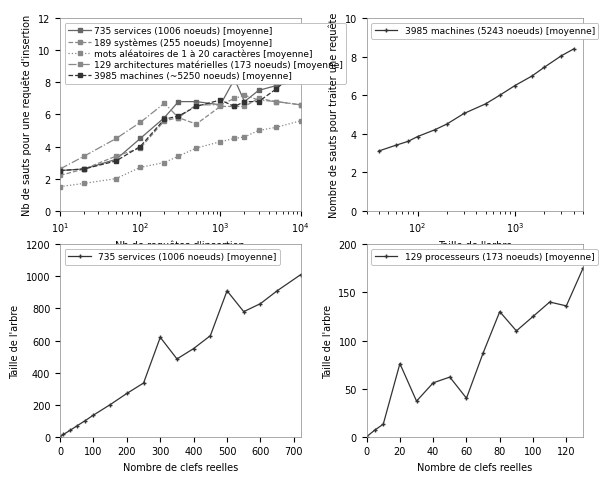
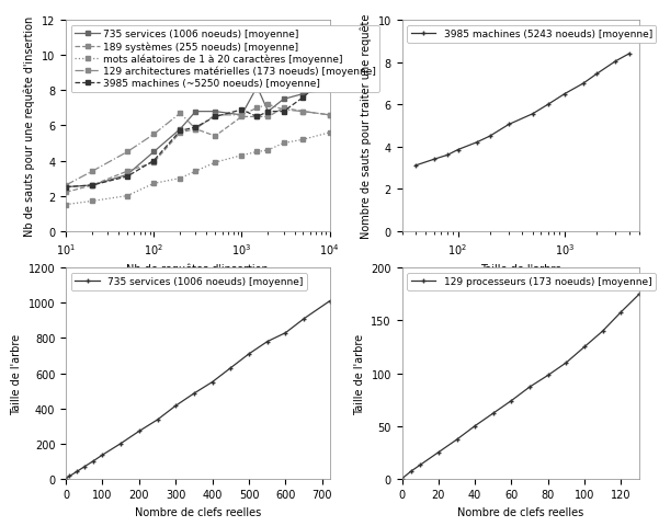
300: 620 -> 420
500: 910 -> 710
20: 76 -> 25
40: 56 -> 50
60: 40 -> 74
80: 130 -> 98
120: 136 -> 158
